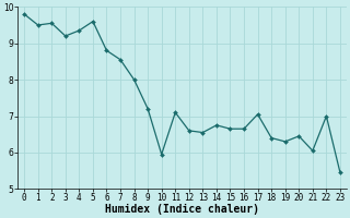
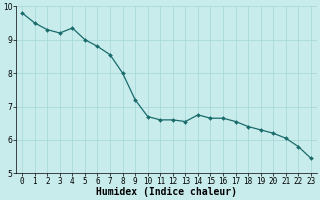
2: 9.55 -> 9.30
5: 9.60 -> 9.00
10: 5.95 -> 6.70
11: 7.10 -> 6.60
17: 7.05 -> 6.55
20: 6.45 -> 6.20
22: 7.00 -> 5.80
